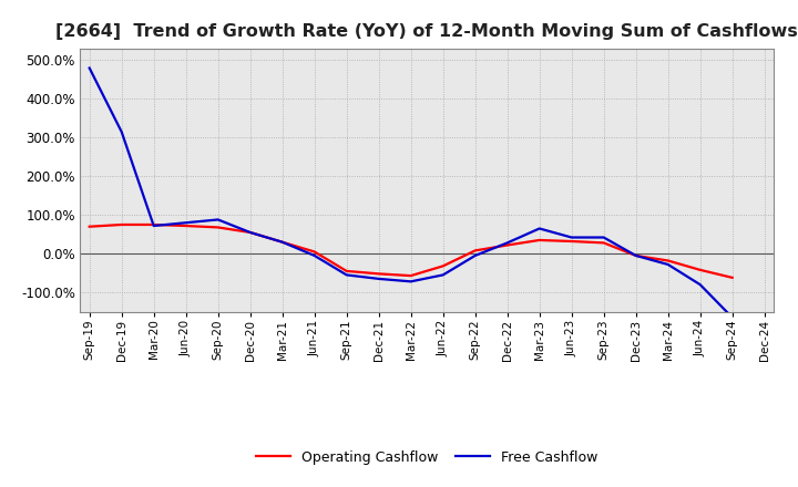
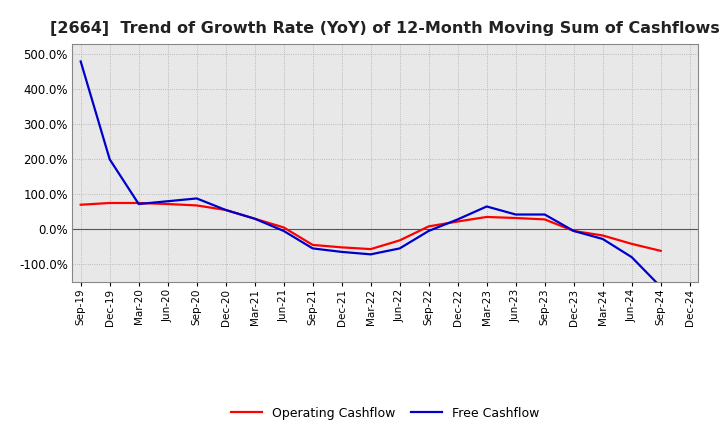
Free Cashflow/Dec-19: 315% -> 200%
